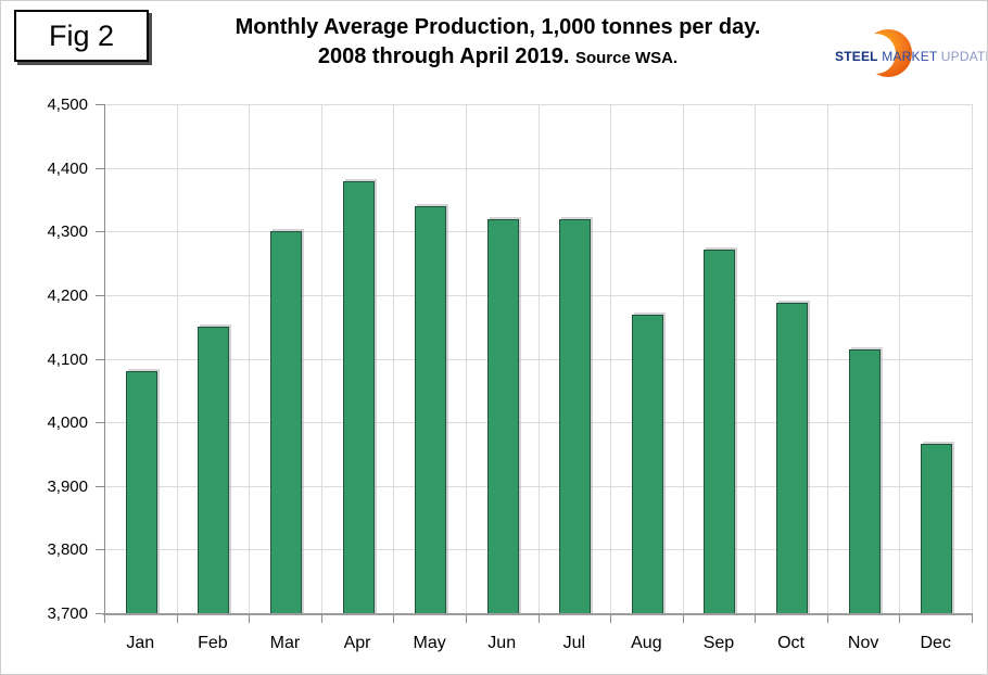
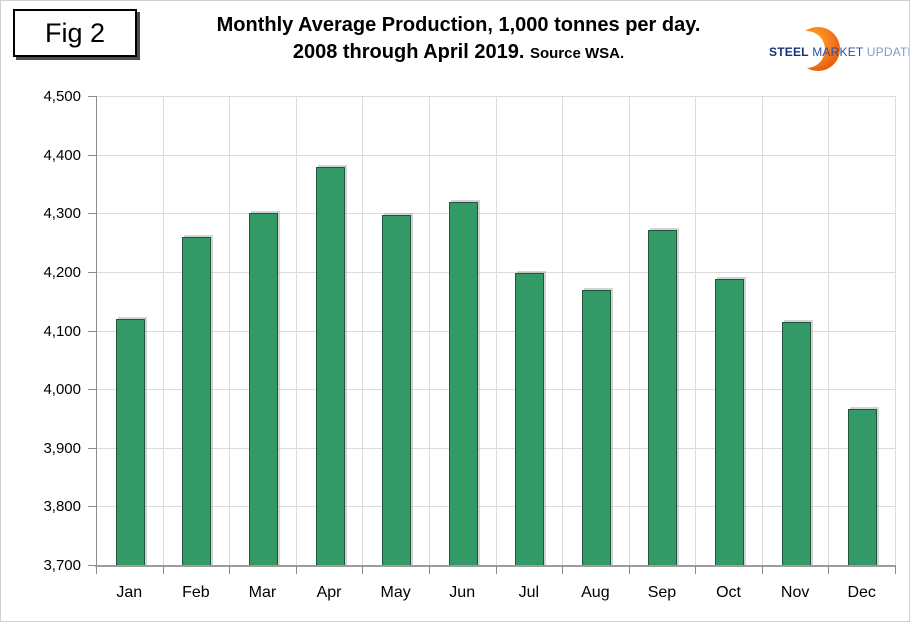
Jan: 4080 -> 4120
Feb: 4150 -> 4260
May: 4340 -> 4300
Jul: 4320 -> 4200
